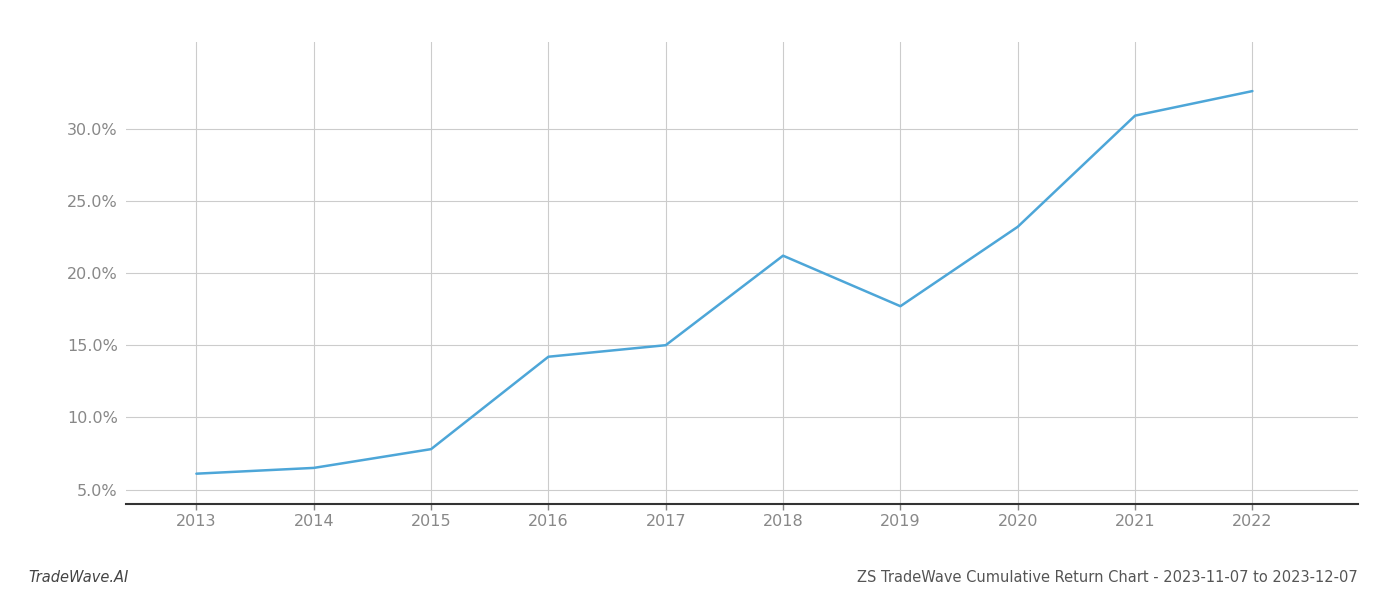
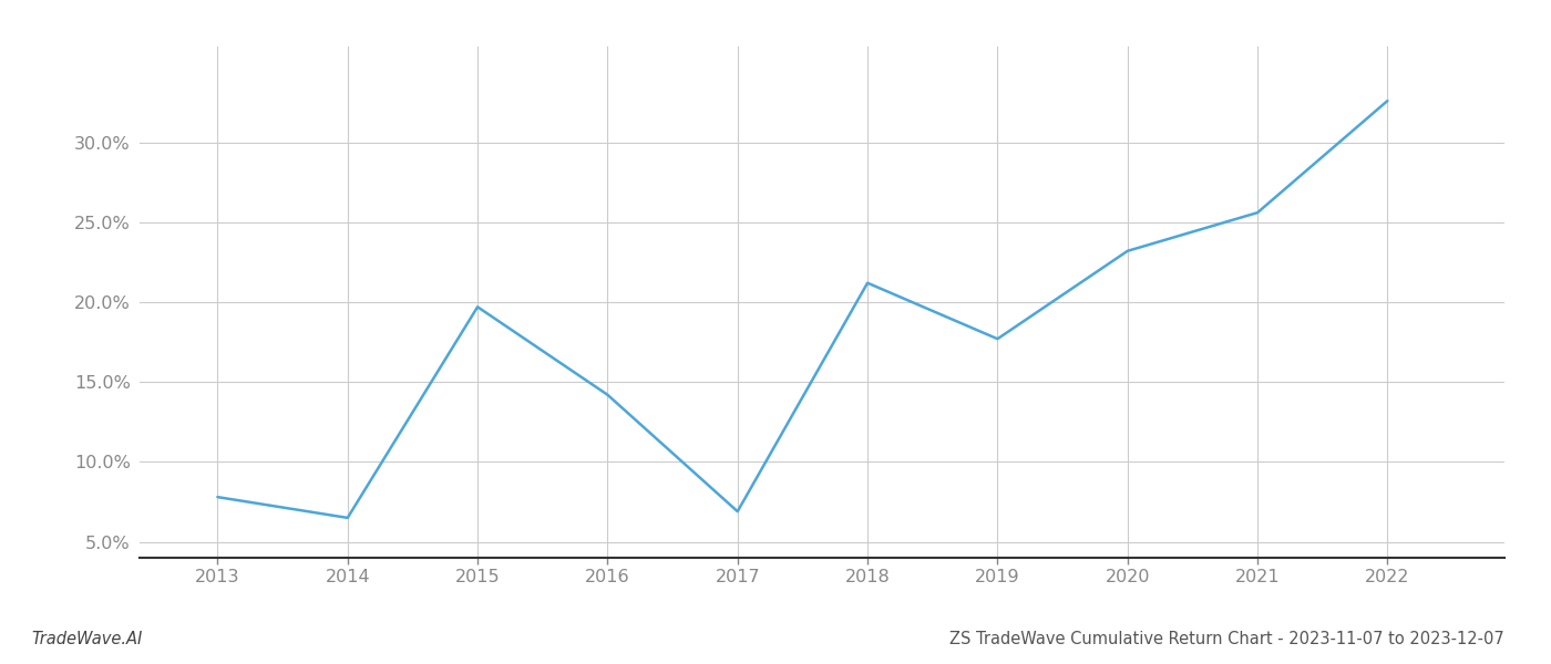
2013: 6.1% -> 7.8%
2015: 7.8% -> 19.7%
2017: 15.0% -> 6.9%
2021: 30.9% -> 25.6%
